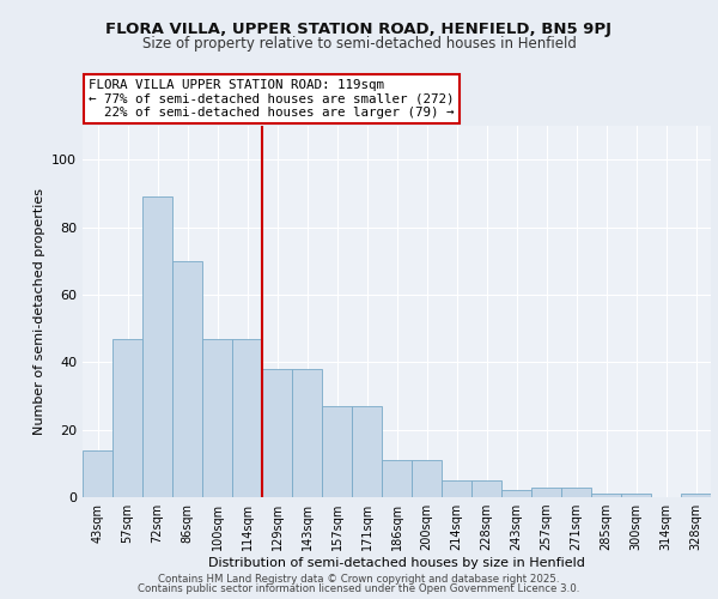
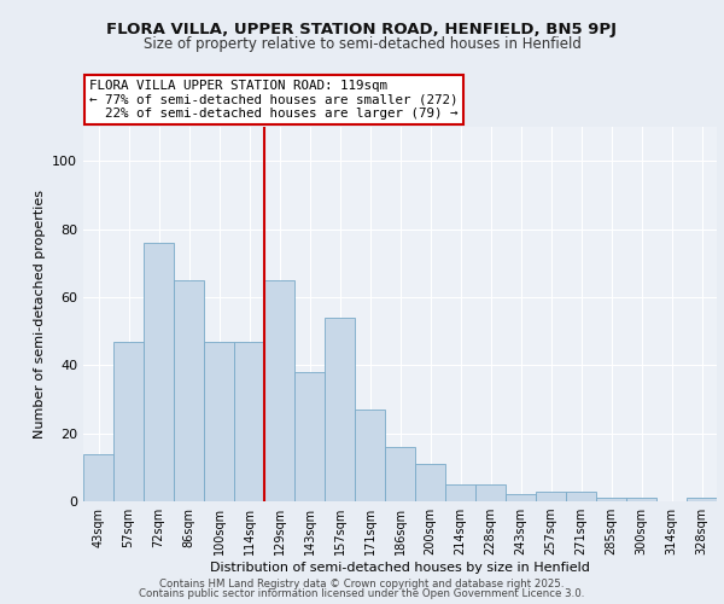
72sqm: 89 -> 76
86sqm: 70 -> 65
129sqm: 38 -> 65
157sqm: 27 -> 54
186sqm: 11 -> 16
